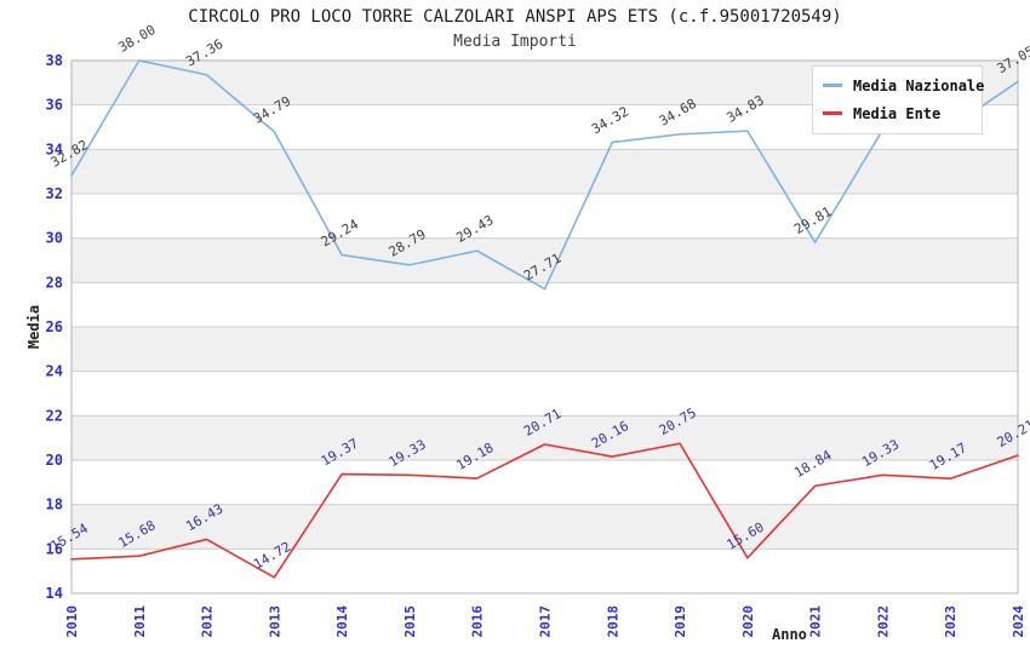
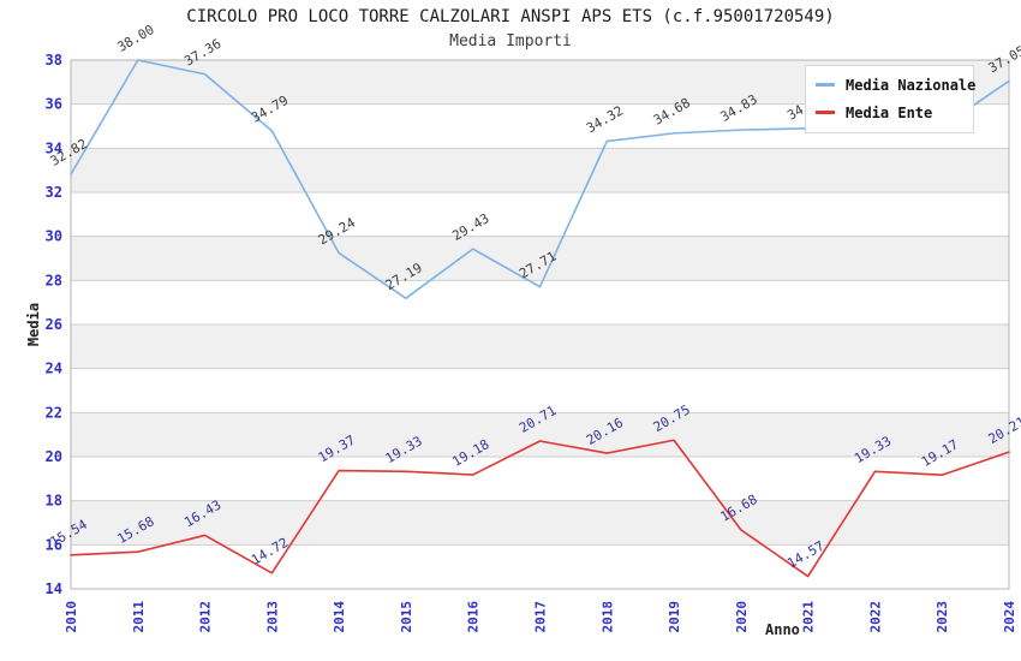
Media Nazionale/2015: 28.79 -> 27.19
Media Ente/2020: 15.60 -> 16.68
Media Nazionale/2021: 29.81 -> 34.90
Media Ente/2021: 18.84 -> 14.57
